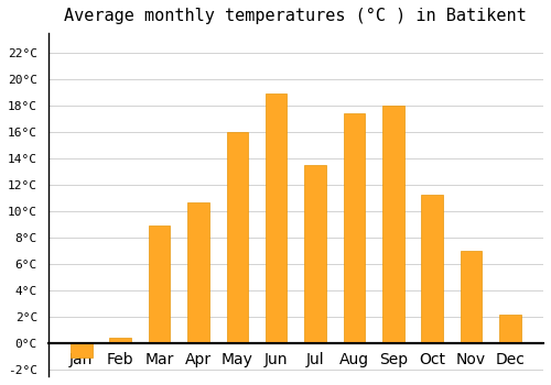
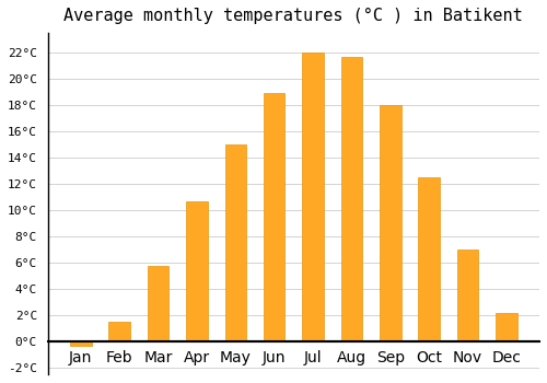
Jan: -1.1°C -> -0.3°C
Feb: 0.4°C -> 1.5°C
Mar: 8.9°C -> 5.8°C
May: 16.0°C -> 15.0°C
Jul: 13.5°C -> 22.0°C
Aug: 17.4°C -> 21.7°C
Oct: 11.3°C -> 12.5°C
